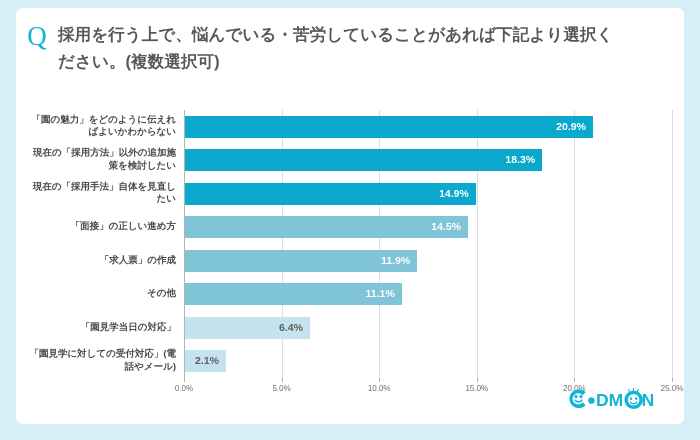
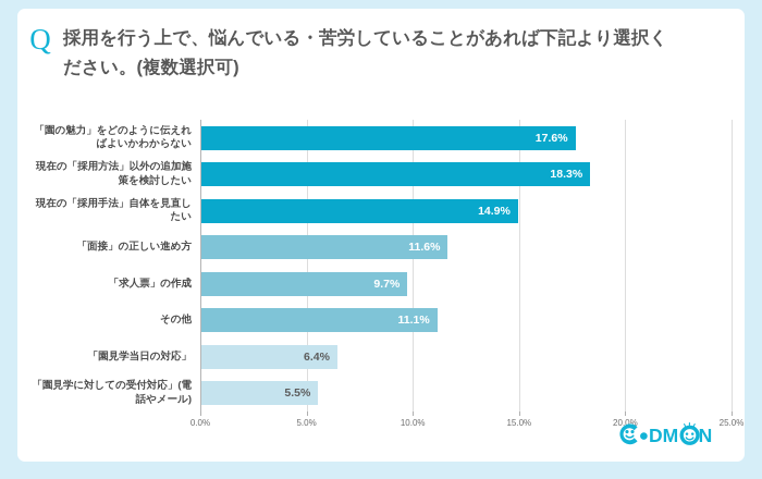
「園の魅力」をどのように伝えればよいかわからない: 20.9% -> 17.6%
「面接」の正しい進め方: 14.5% -> 11.6%
「求人票」の作成: 11.9% -> 9.7%
「園見学に対しての受付対応」(電話やメール): 2.1% -> 5.5%
